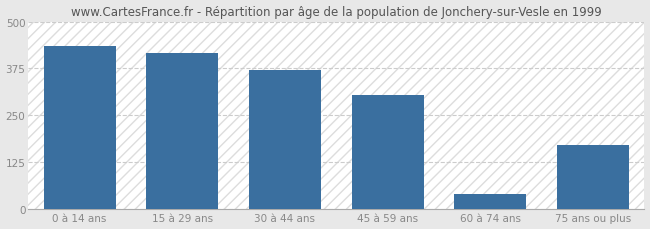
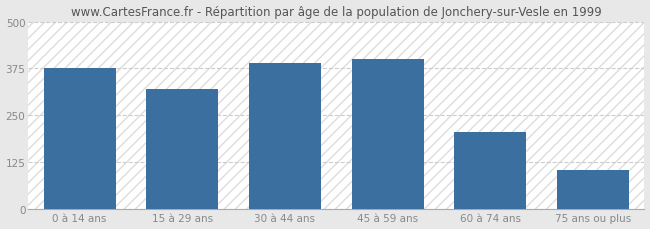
0 à 14 ans: 435 -> 375
15 à 29 ans: 415 -> 320
30 à 44 ans: 370 -> 390
45 à 59 ans: 305 -> 400
60 à 74 ans: 40 -> 205
75 ans ou plus: 170 -> 105
